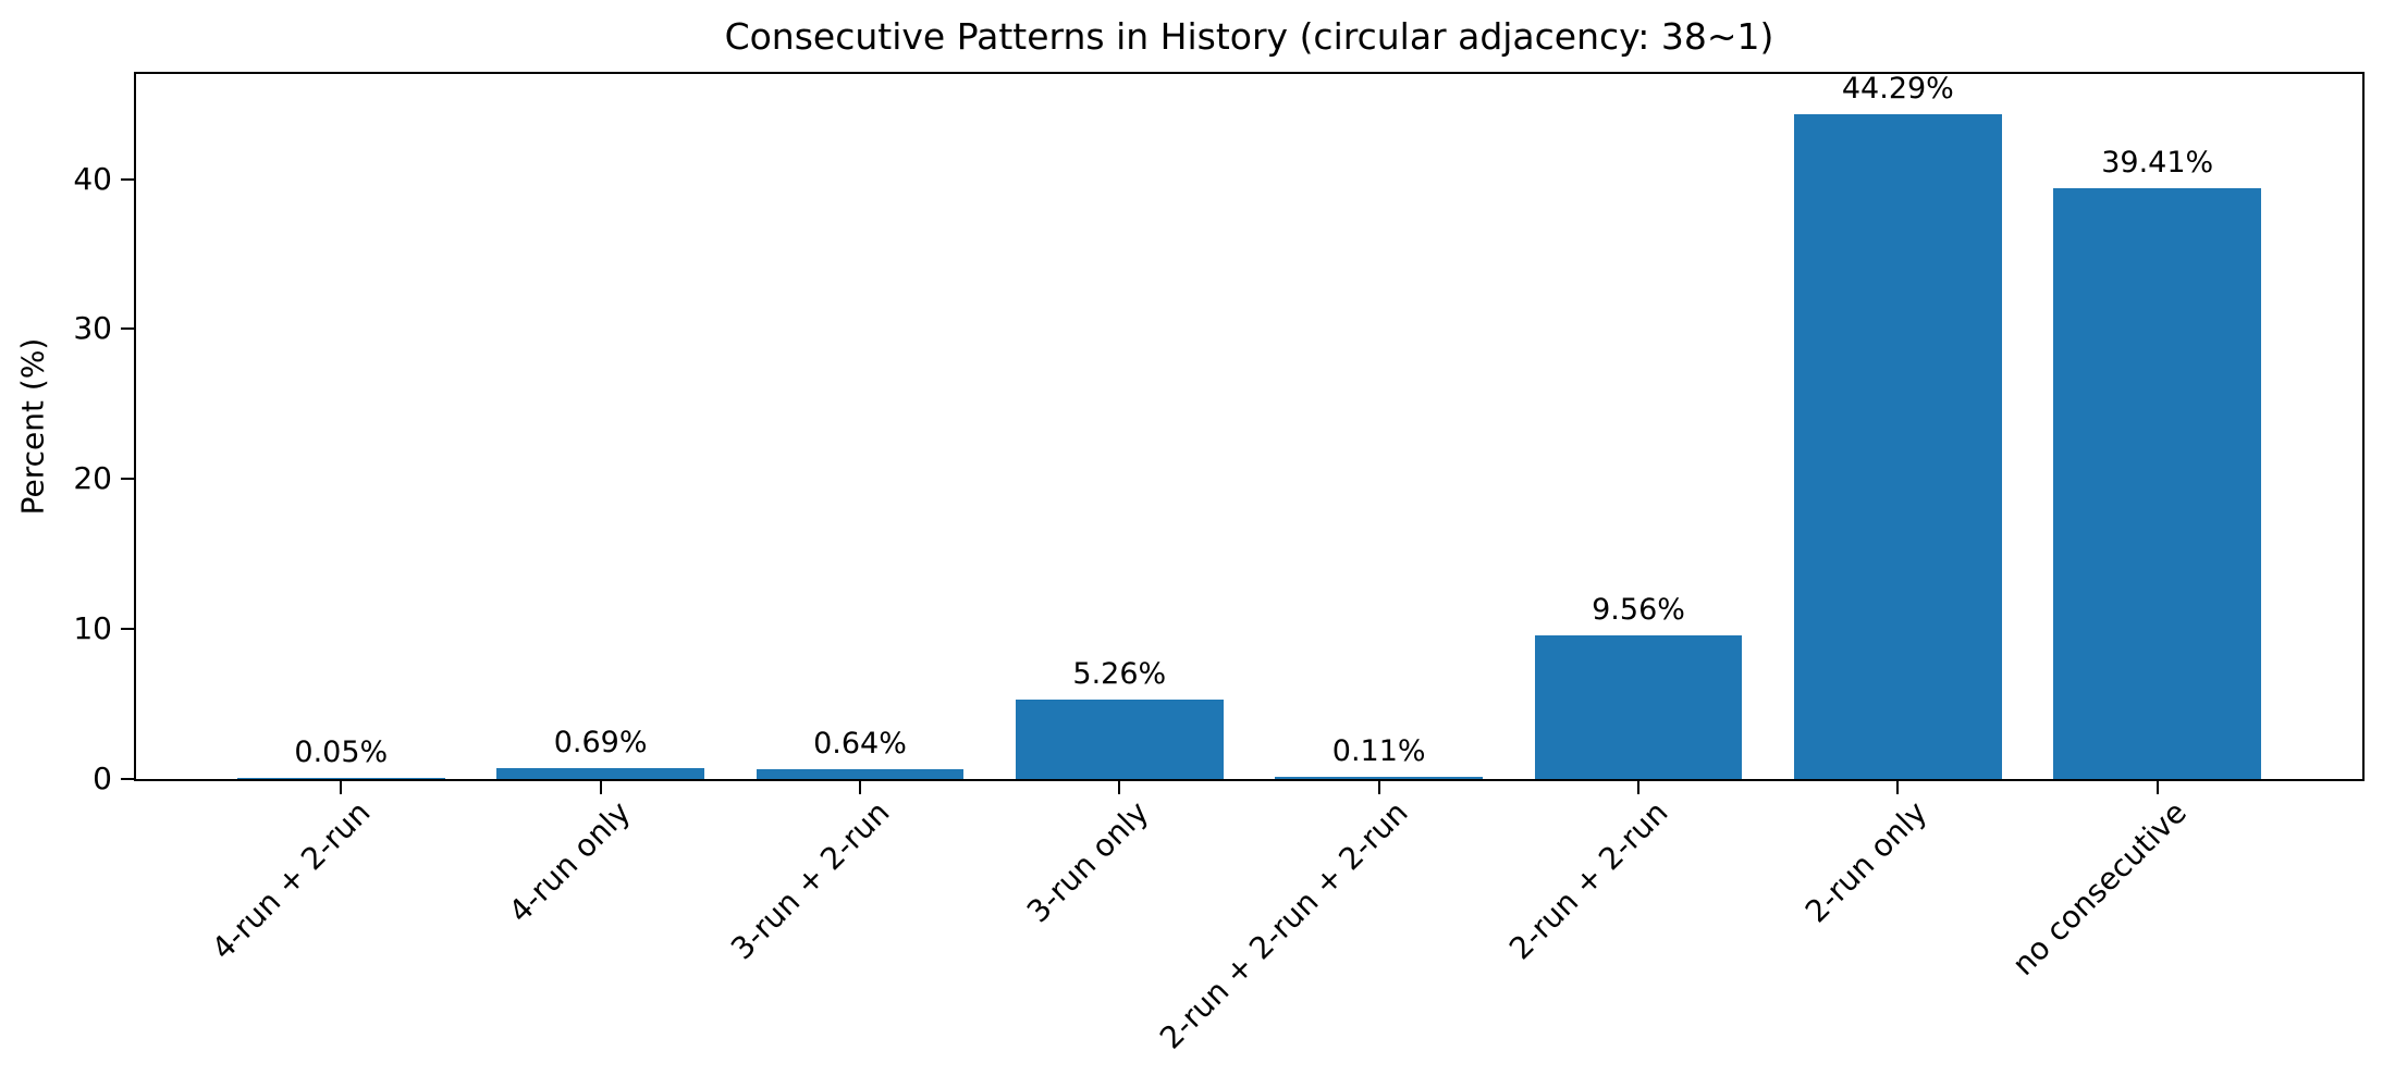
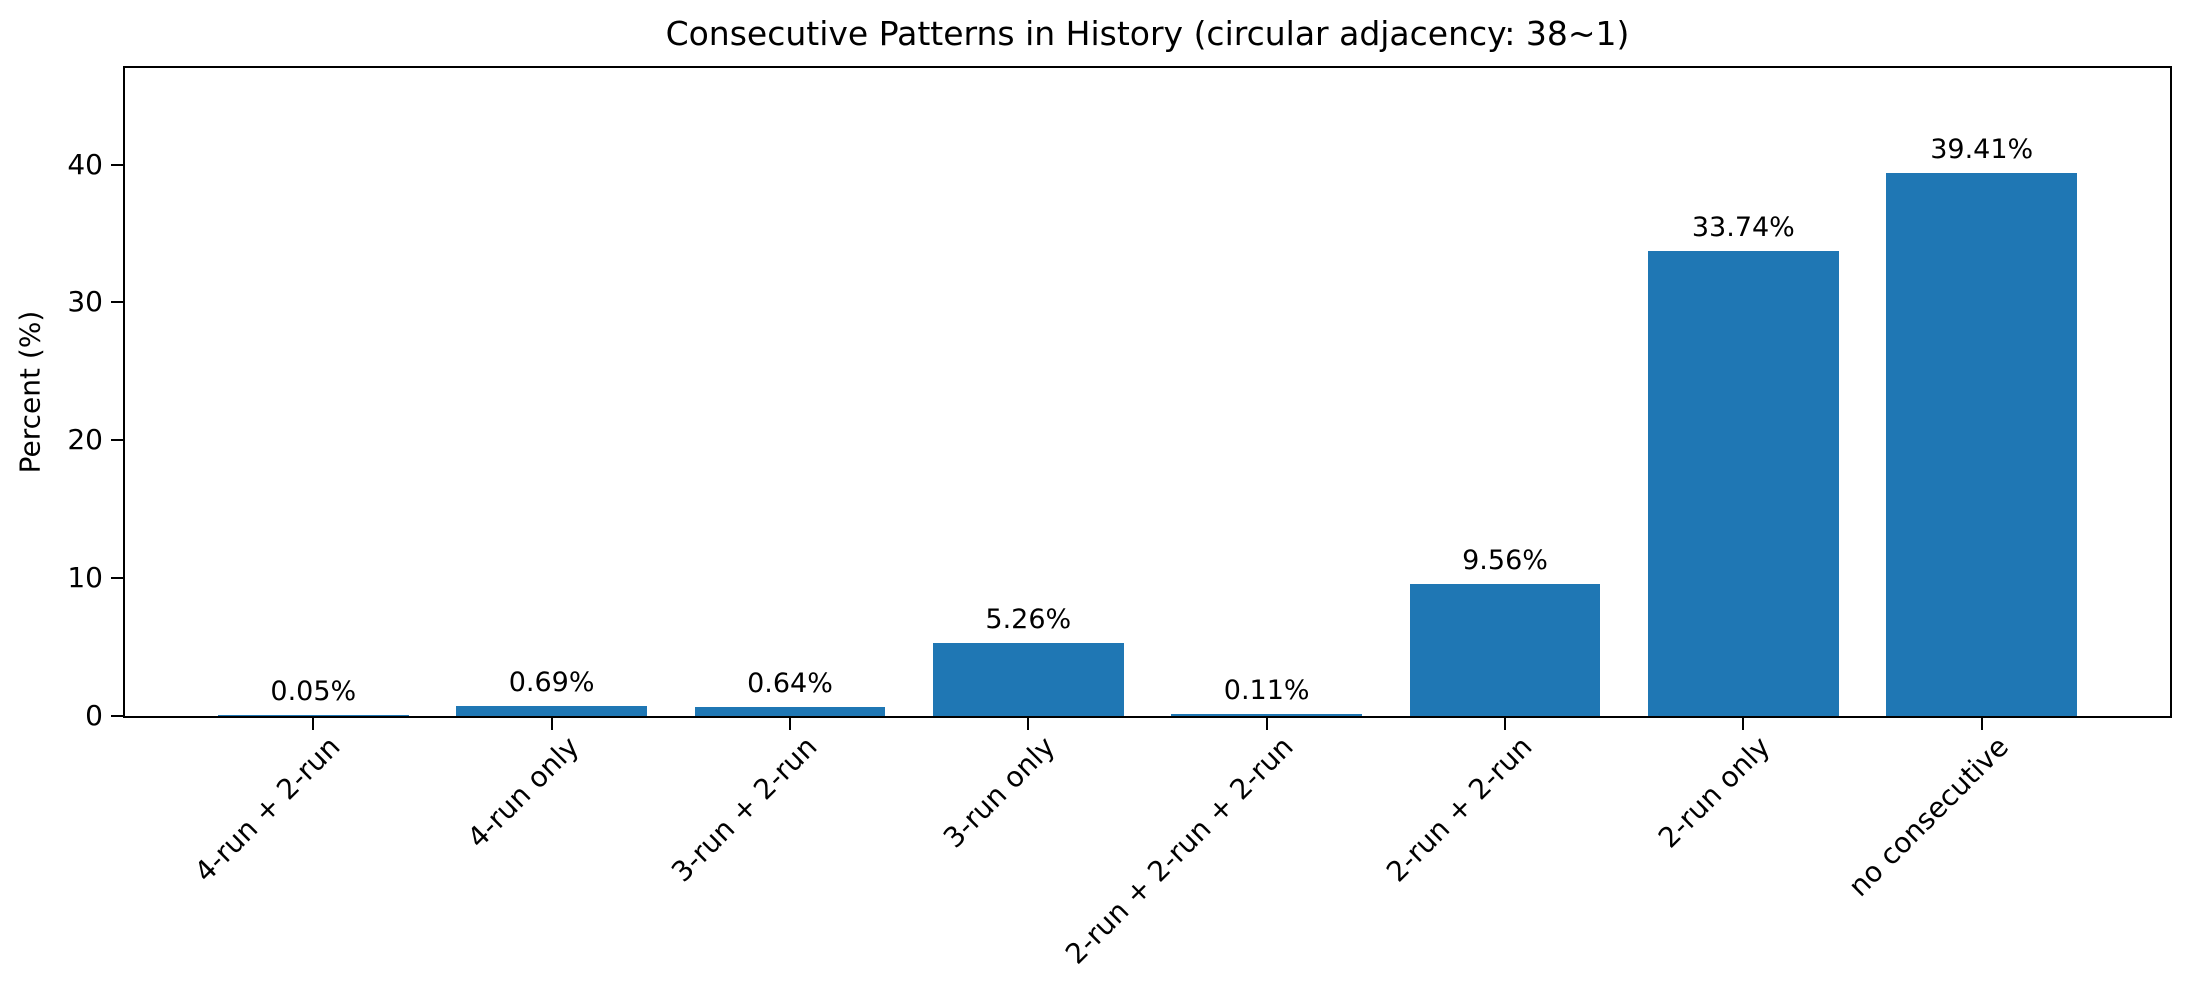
2-run only: 44.29% -> 33.74%
